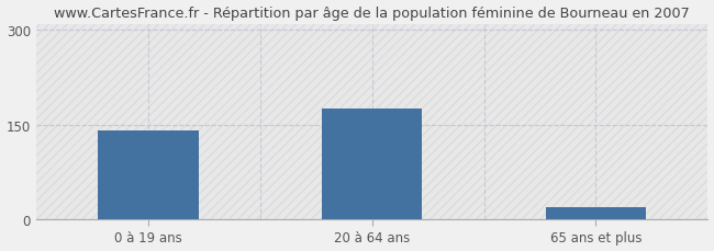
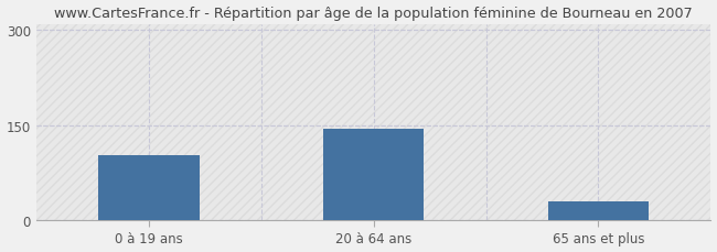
0 à 19 ans: 140 -> 102
20 à 64 ans: 175 -> 144
65 ans et plus: 20 -> 30
